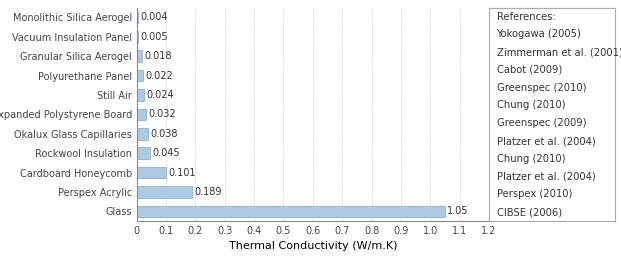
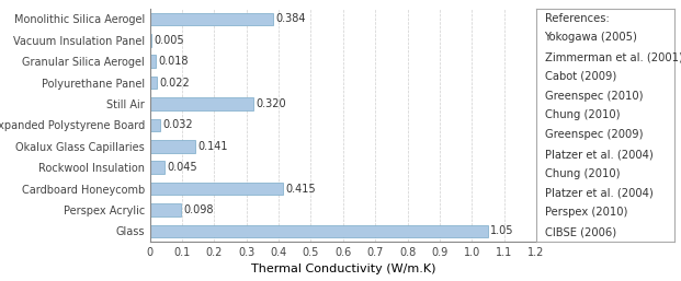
Monolithic Silica Aerogel: 0.004 -> 0.384
Still Air: 0.024 -> 0.320
Okalux Glass Capillaries: 0.038 -> 0.141
Cardboard Honeycomb: 0.101 -> 0.415
Perspex Acrylic: 0.189 -> 0.098
